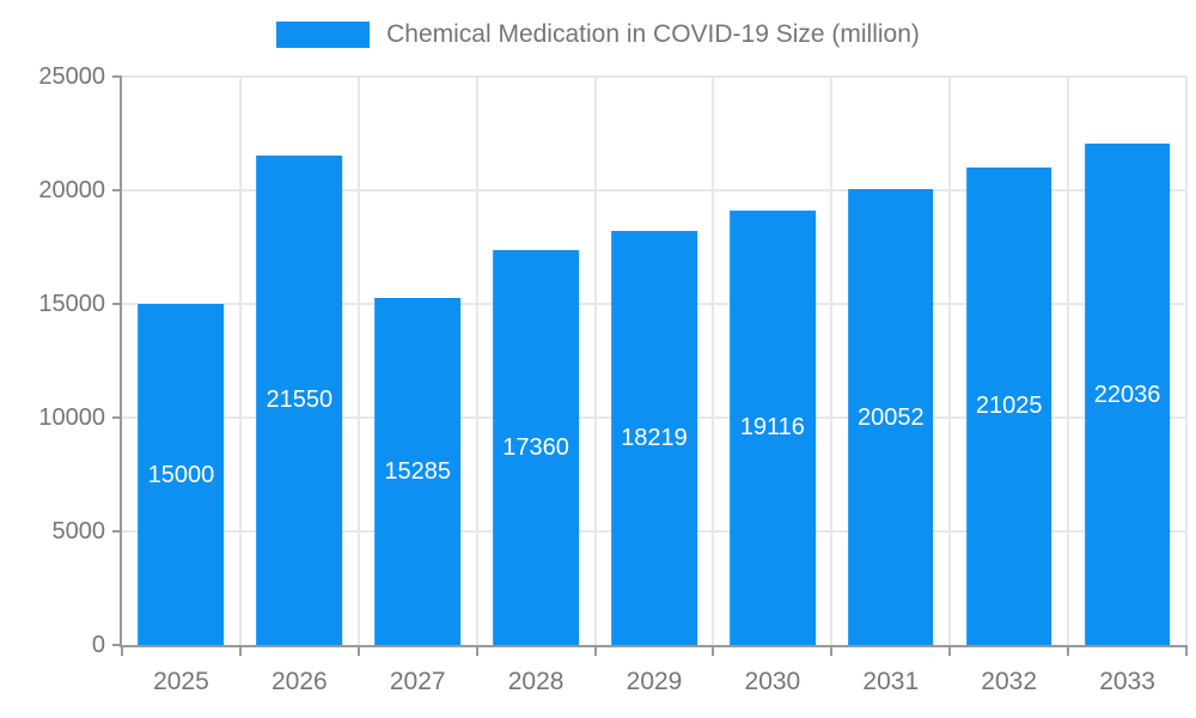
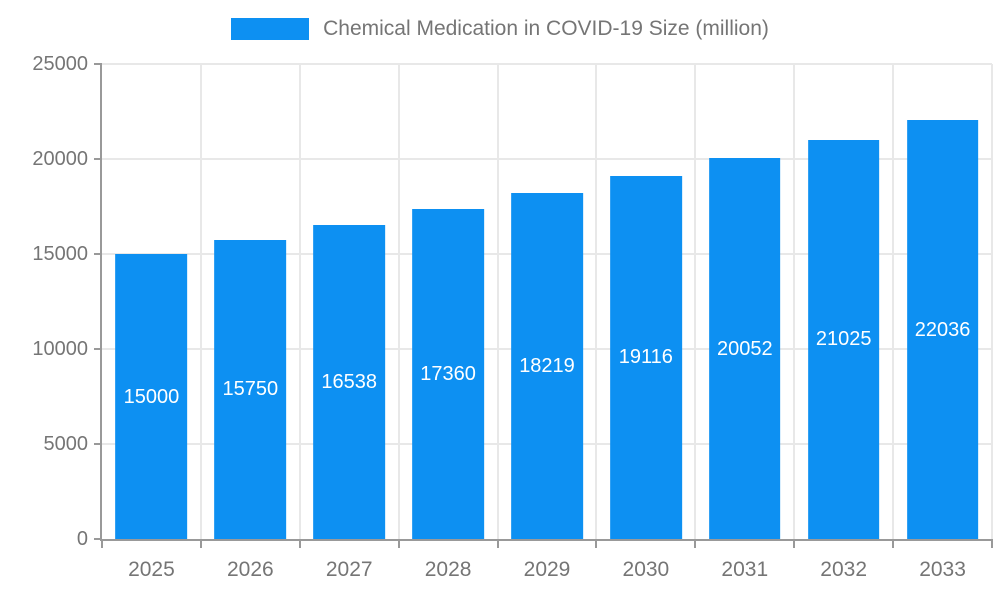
2026: 21550 -> 15750
2027: 15285 -> 16538
